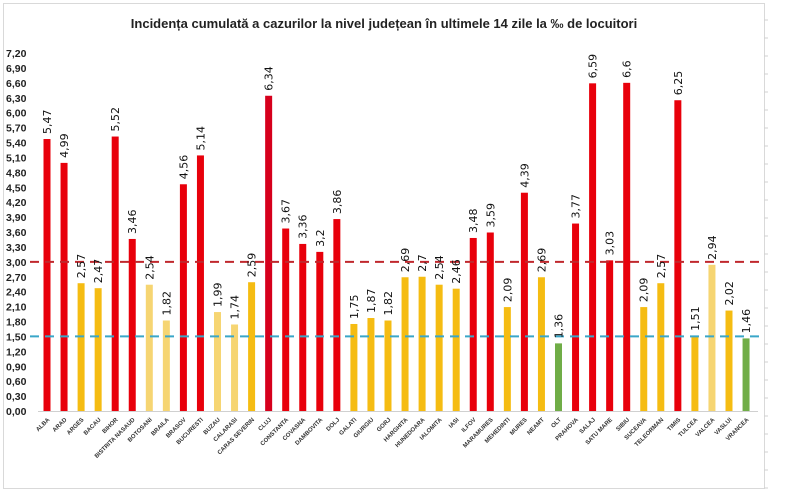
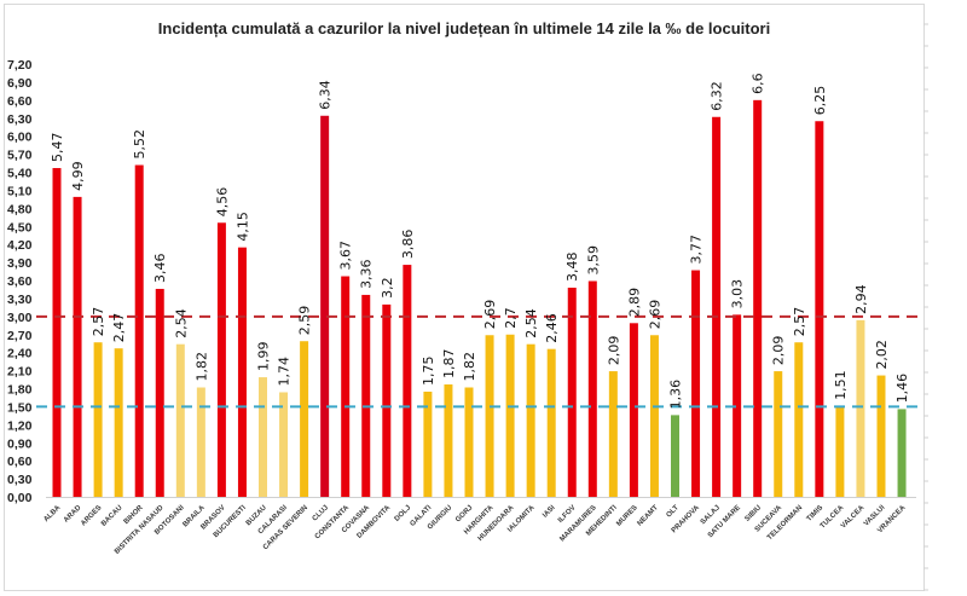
BUCURESTI: 5,14 -> 4,15
MURES: 4,39 -> 2,89
SALAJ: 6,59 -> 6,32
